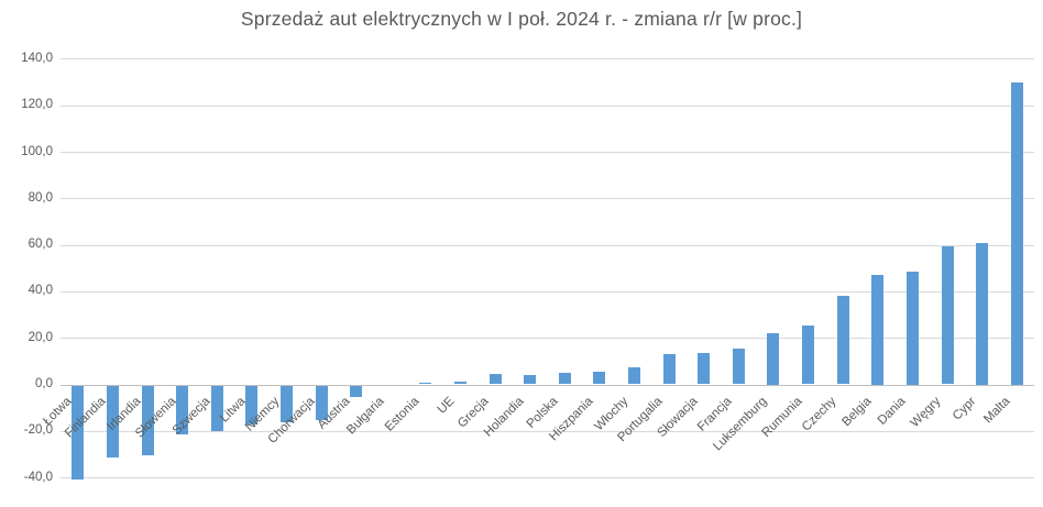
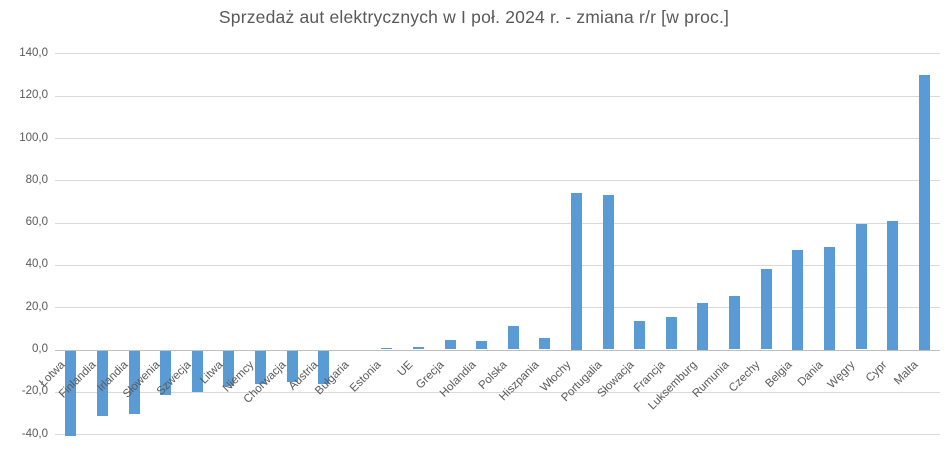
Austria: -5 -> -16
Polska: 5 -> 11
Włochy: 8 -> 74
Portugalia: 13 -> 73
